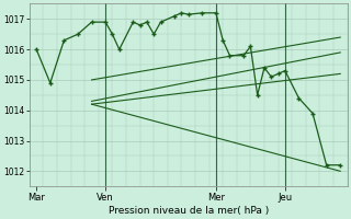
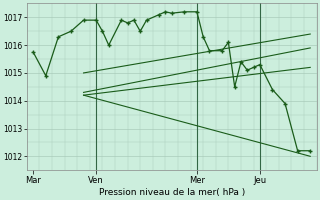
Mar: 1016.00 -> 1015.75
